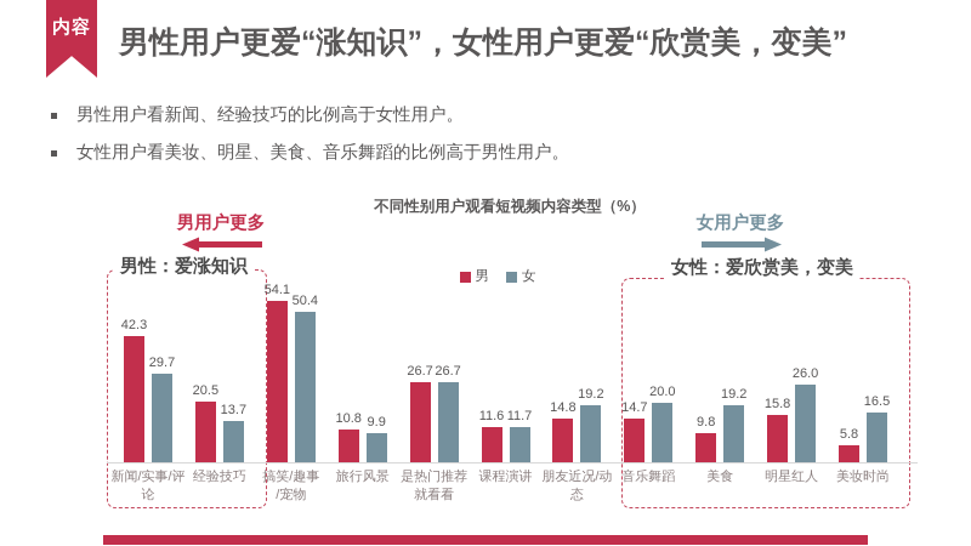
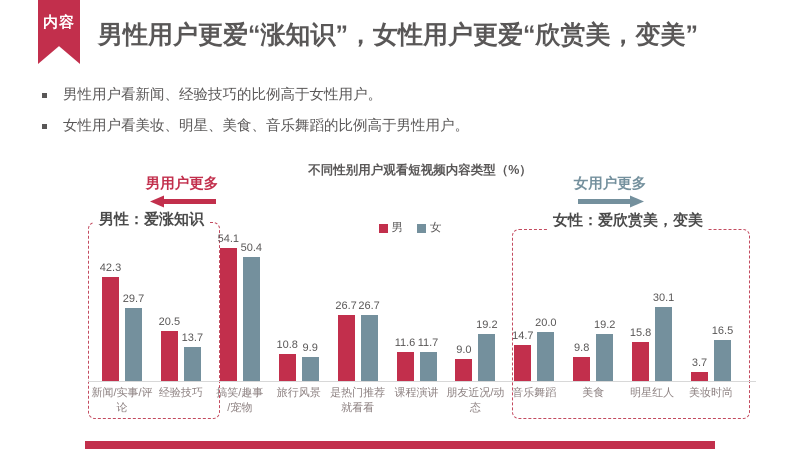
男/朋友近况/动态: 14.8 -> 9.0
女/明星红人: 26.0 -> 30.1
男/美妆时尚: 5.8 -> 3.7
